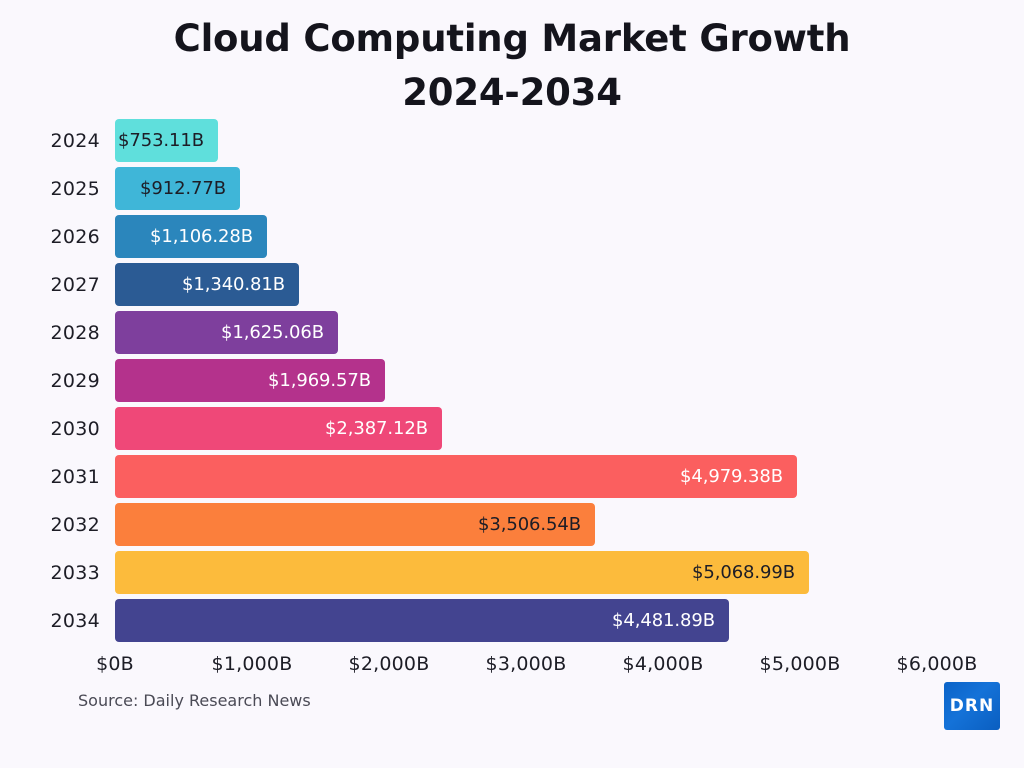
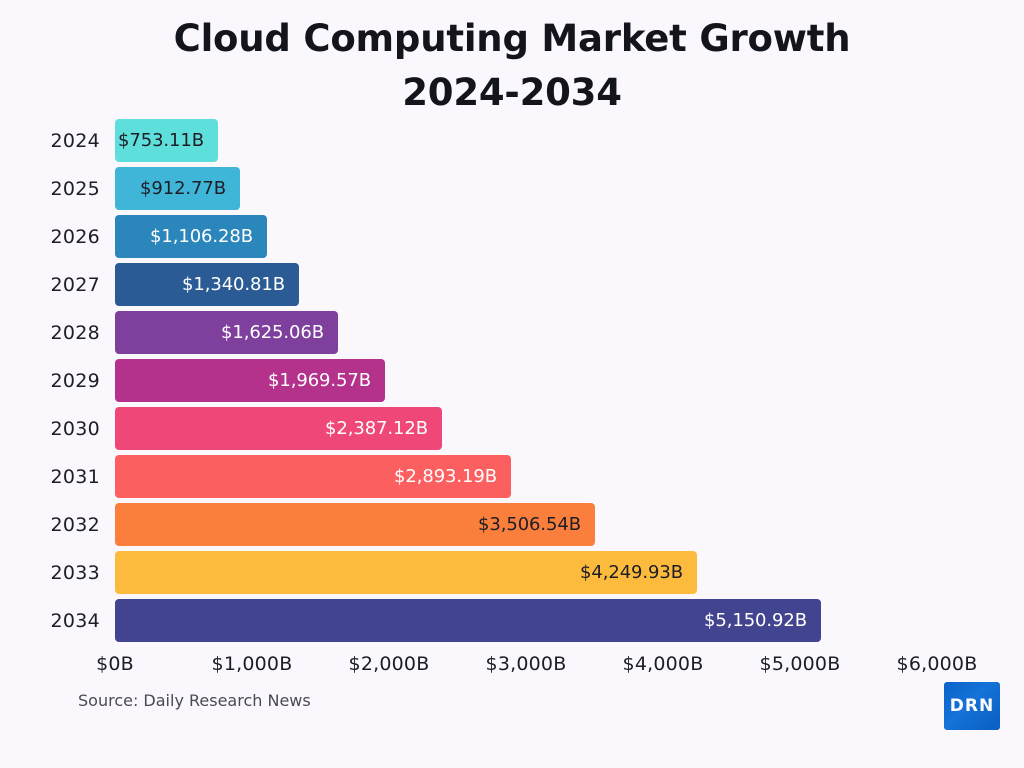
2031: $4,979.38B -> $2,893.19B
2033: $5,068.99B -> $4,249.93B
2034: $4,481.89B -> $5,150.92B
